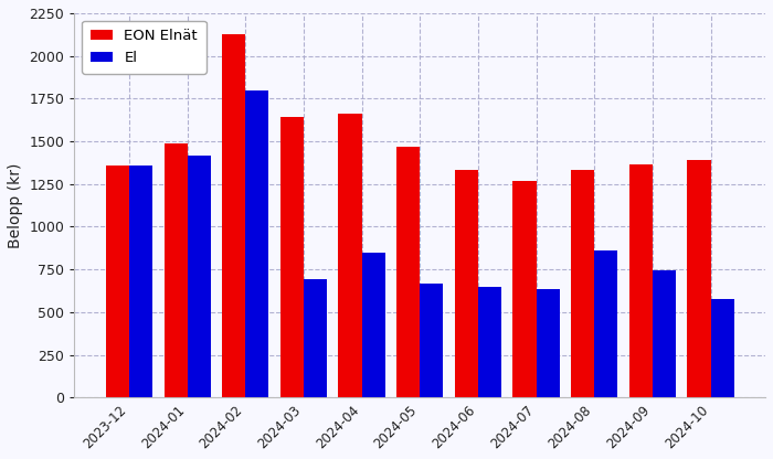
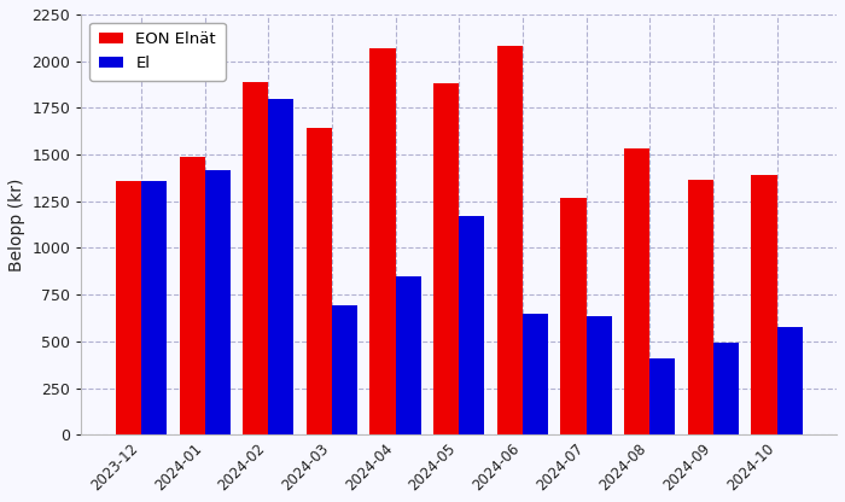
EON Elnät/2024-02: 2130 -> 1890
EON Elnät/2024-04: 1660 -> 2070
EON Elnät/2024-05: 1470 -> 1880
El/2024-05: 660 -> 1170
EON Elnät/2024-06: 1340 -> 2080
EON Elnät/2024-08: 1330 -> 1530
El/2024-08: 860 -> 410
El/2024-09: 740 -> 490
